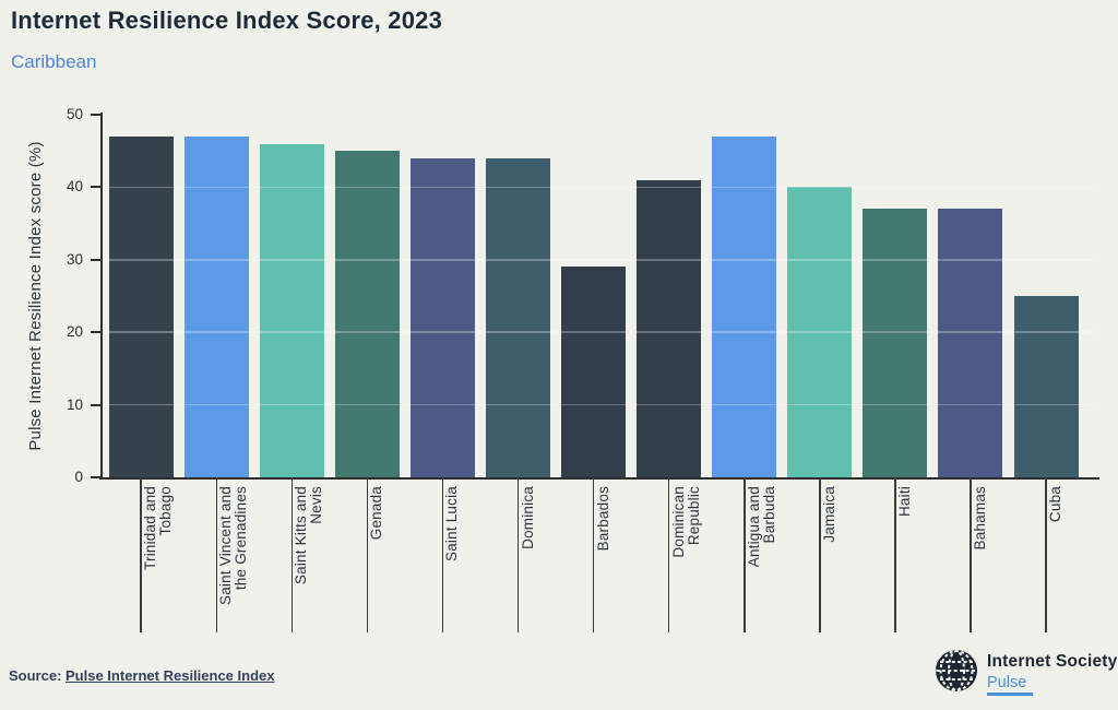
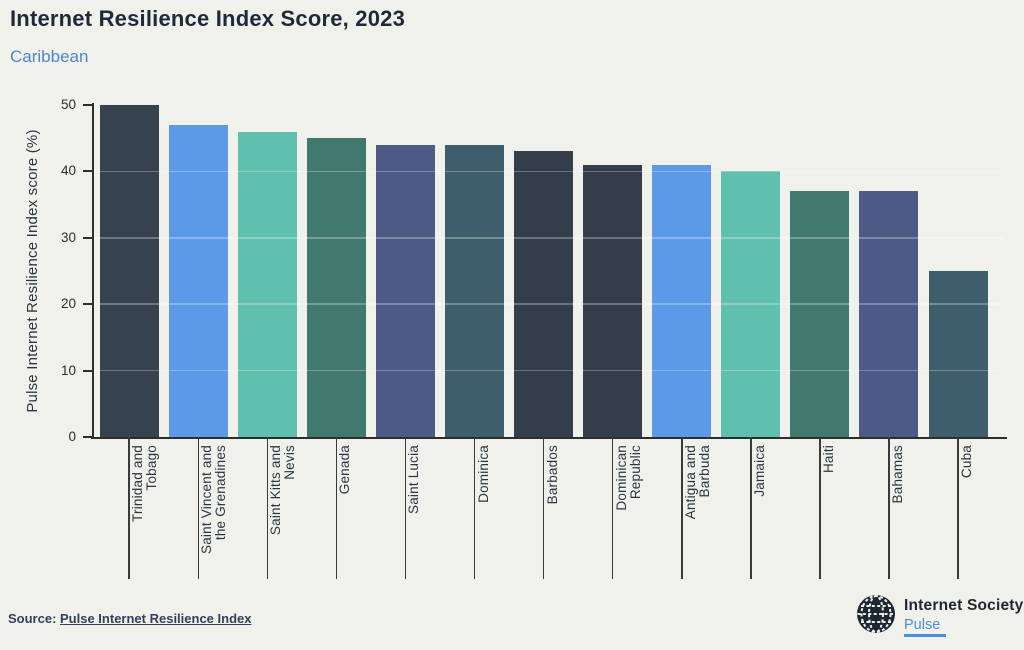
Trinidad and Tobago: 47 -> 50
Barbados: 29 -> 43
Antigua and Barbuda: 47 -> 41
